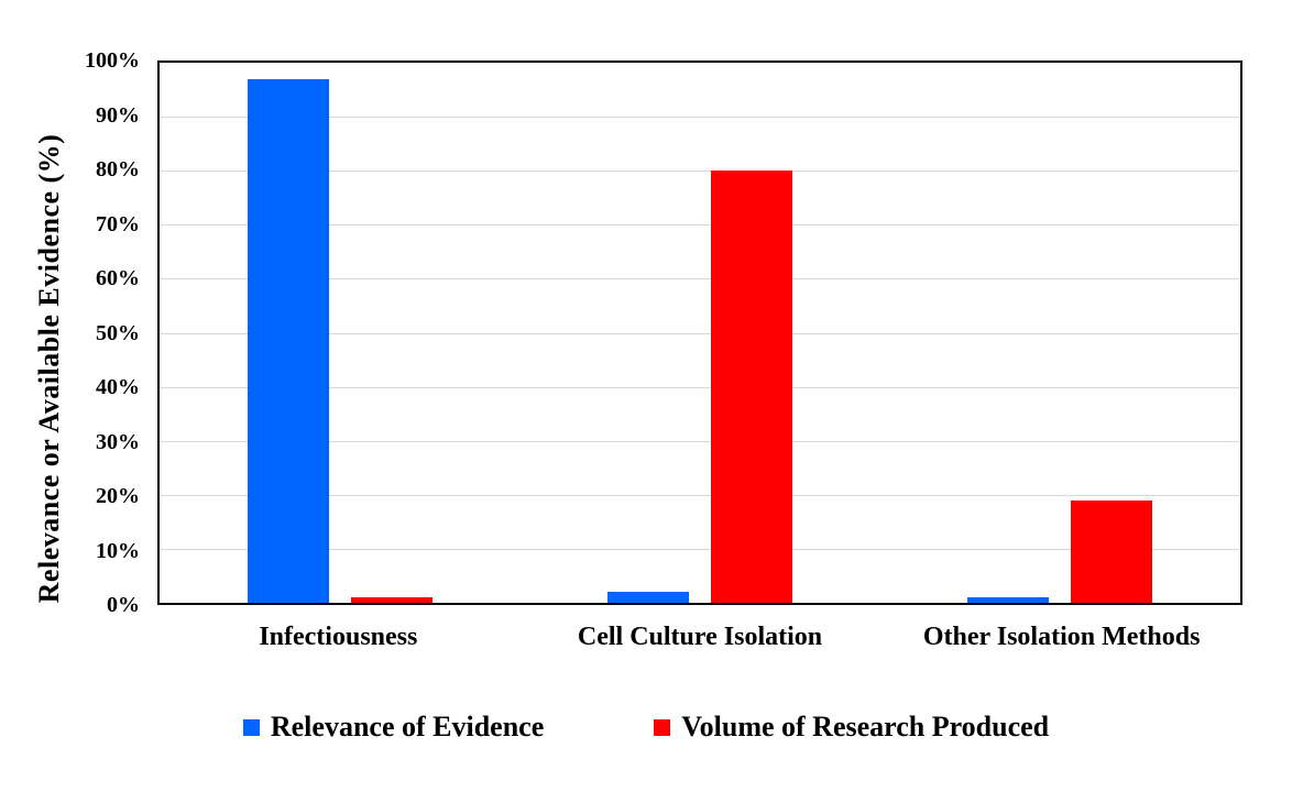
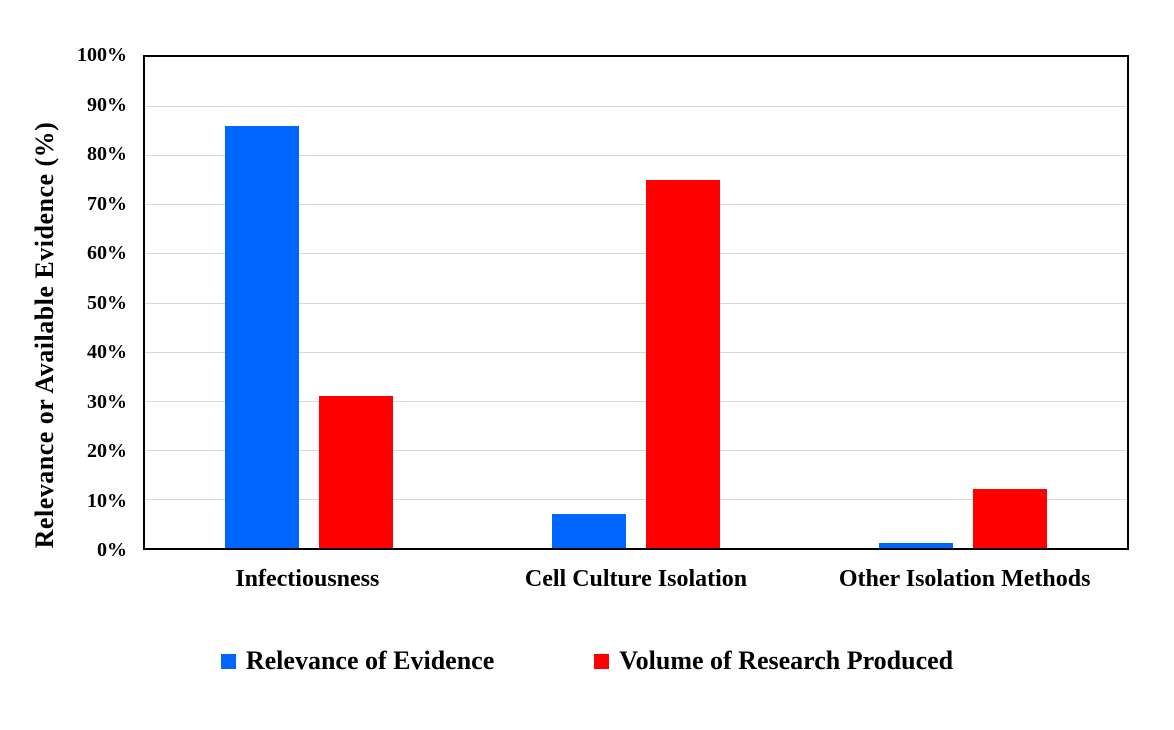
Relevance of Evidence/Infectiousness: 97% -> 86%
Volume of Research Produced/Infectiousness: 1% -> 31%
Relevance of Evidence/Cell Culture Isolation: 2% -> 7%
Volume of Research Produced/Cell Culture Isolation: 80% -> 75%
Volume of Research Produced/Other Isolation Methods: 19% -> 12%
